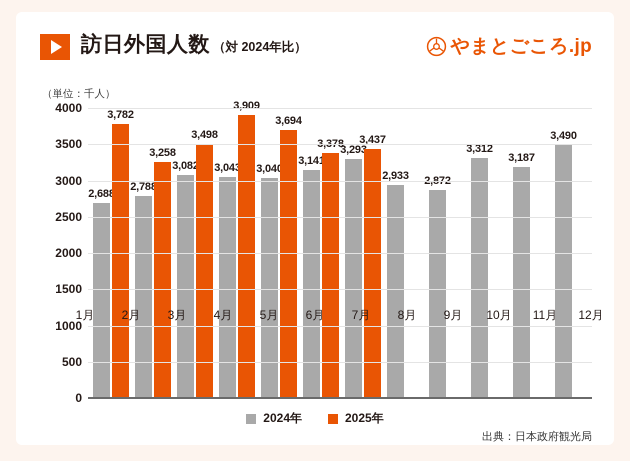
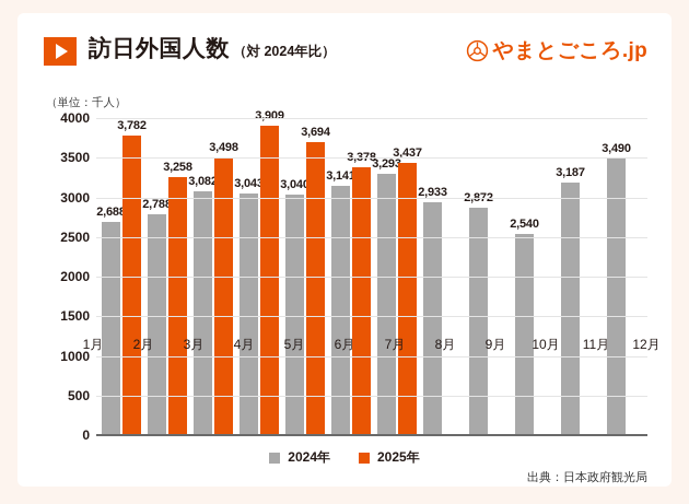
2024年/10月: 3,312 -> 2,540
